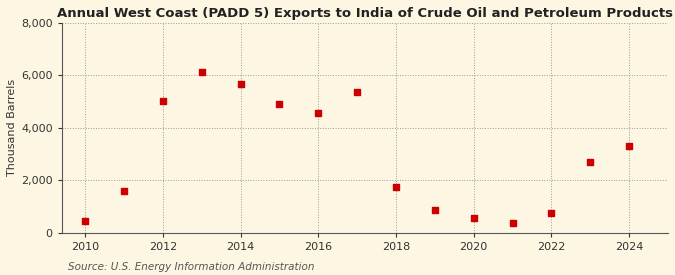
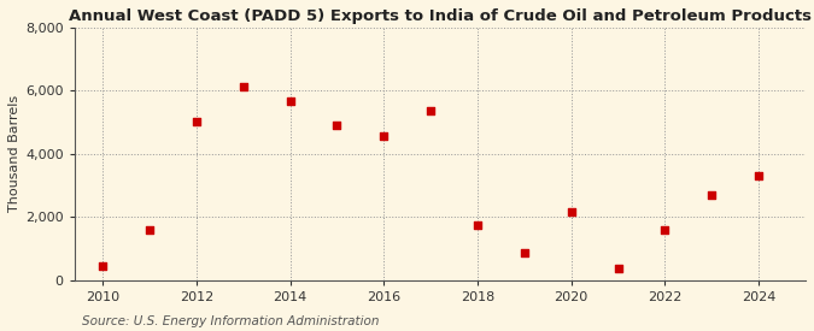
2020: 550 -> 2,150
2022: 750 -> 1,600
